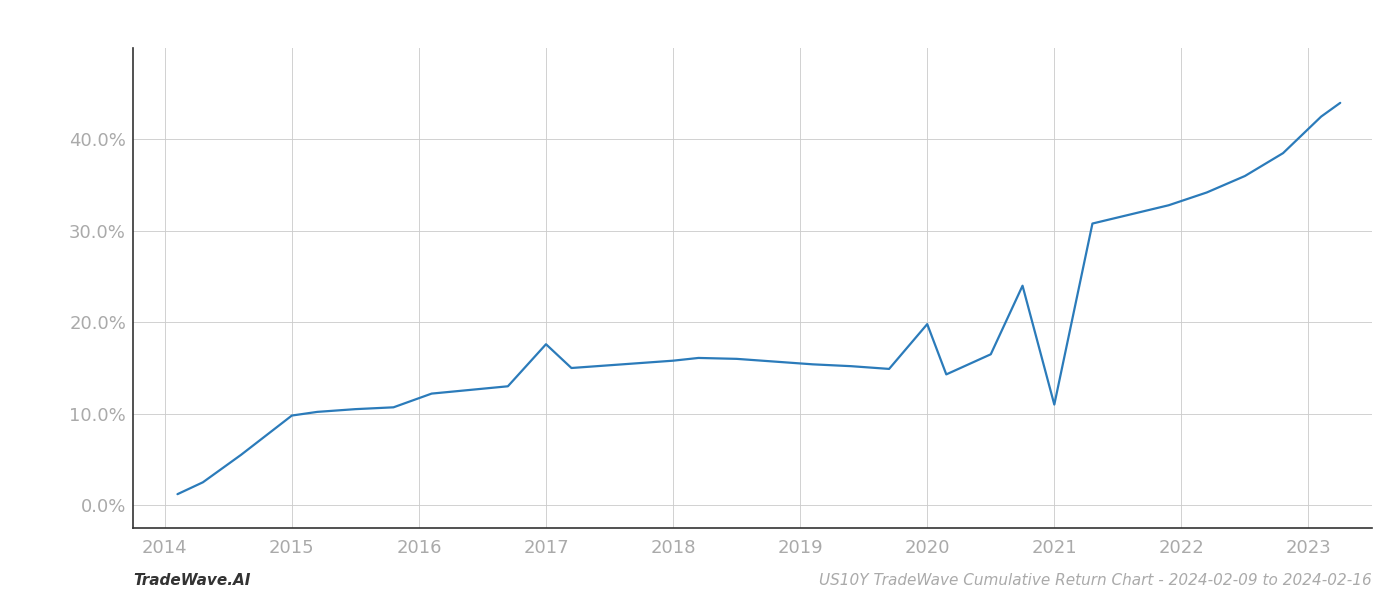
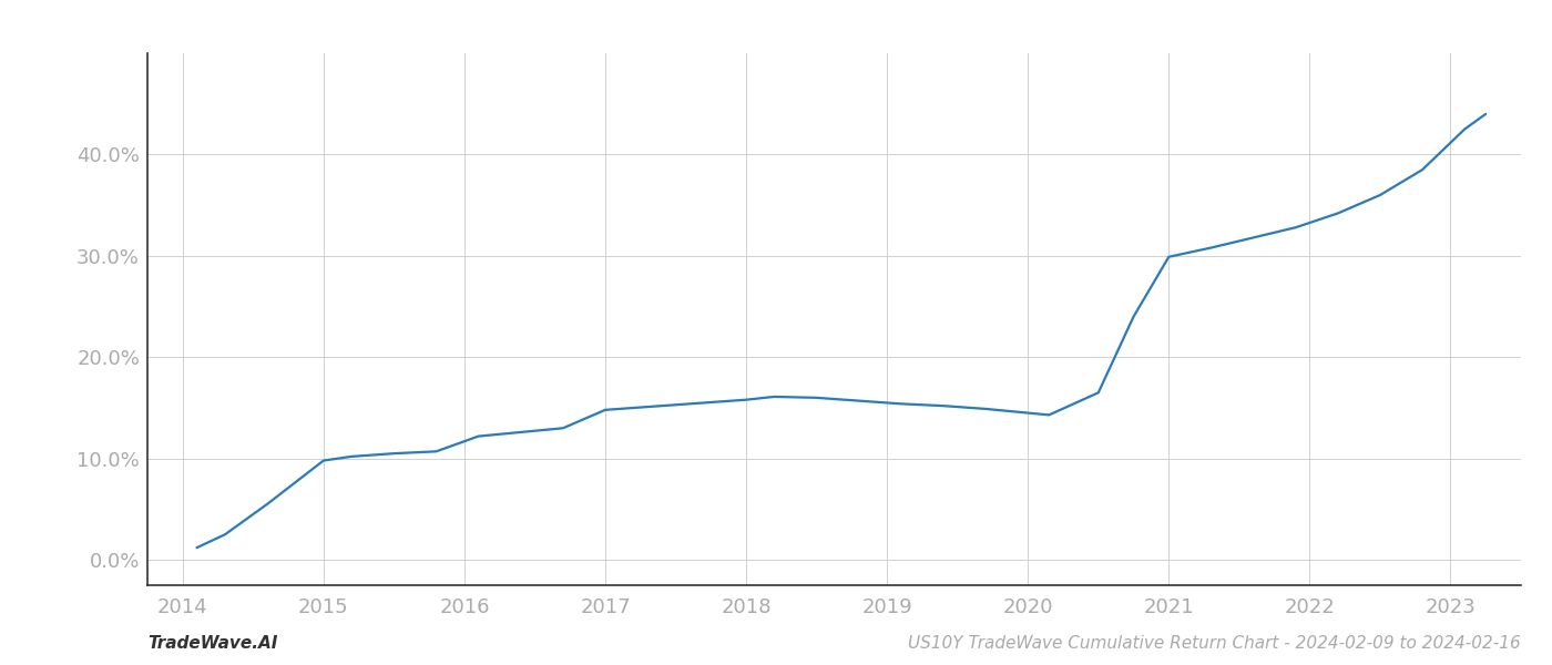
2017: 17.6% -> 14.8%
2020: 19.8% -> 14.5%
2021: 11.0% -> 29.9%
